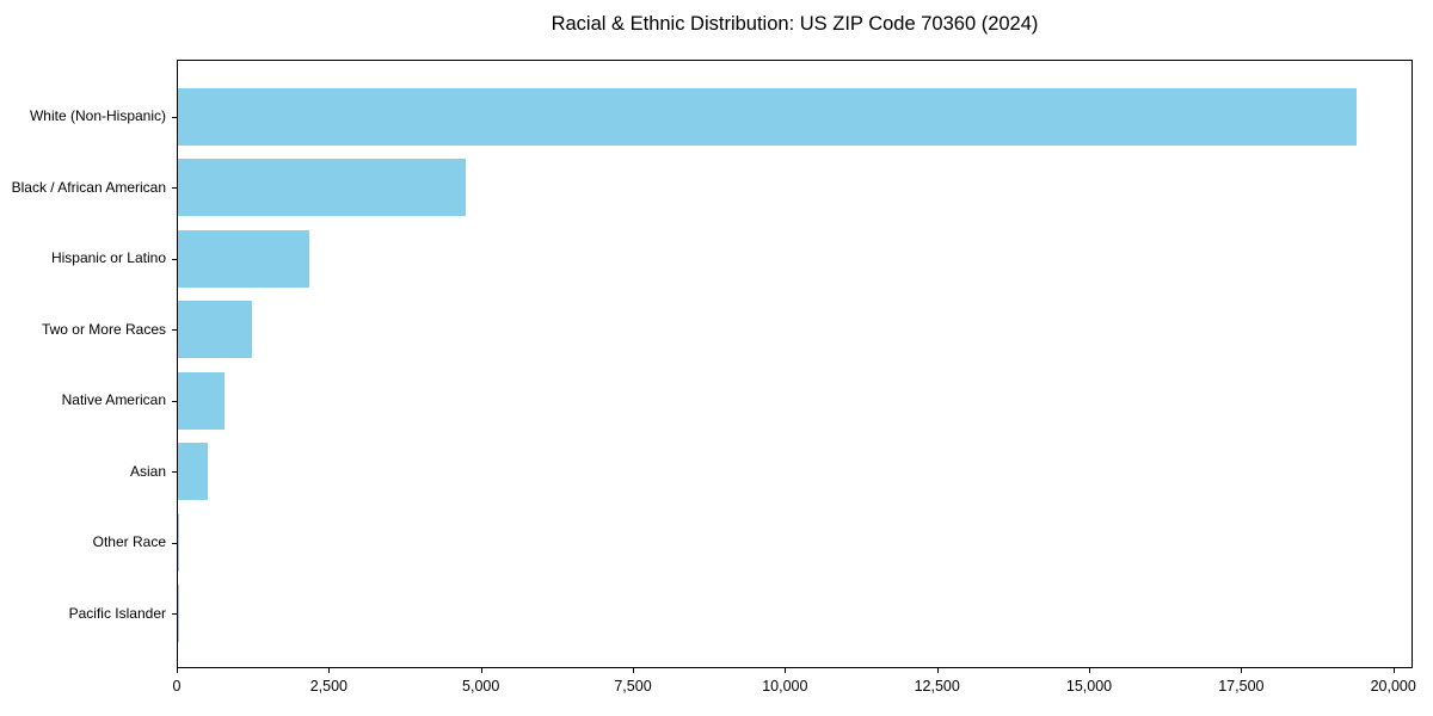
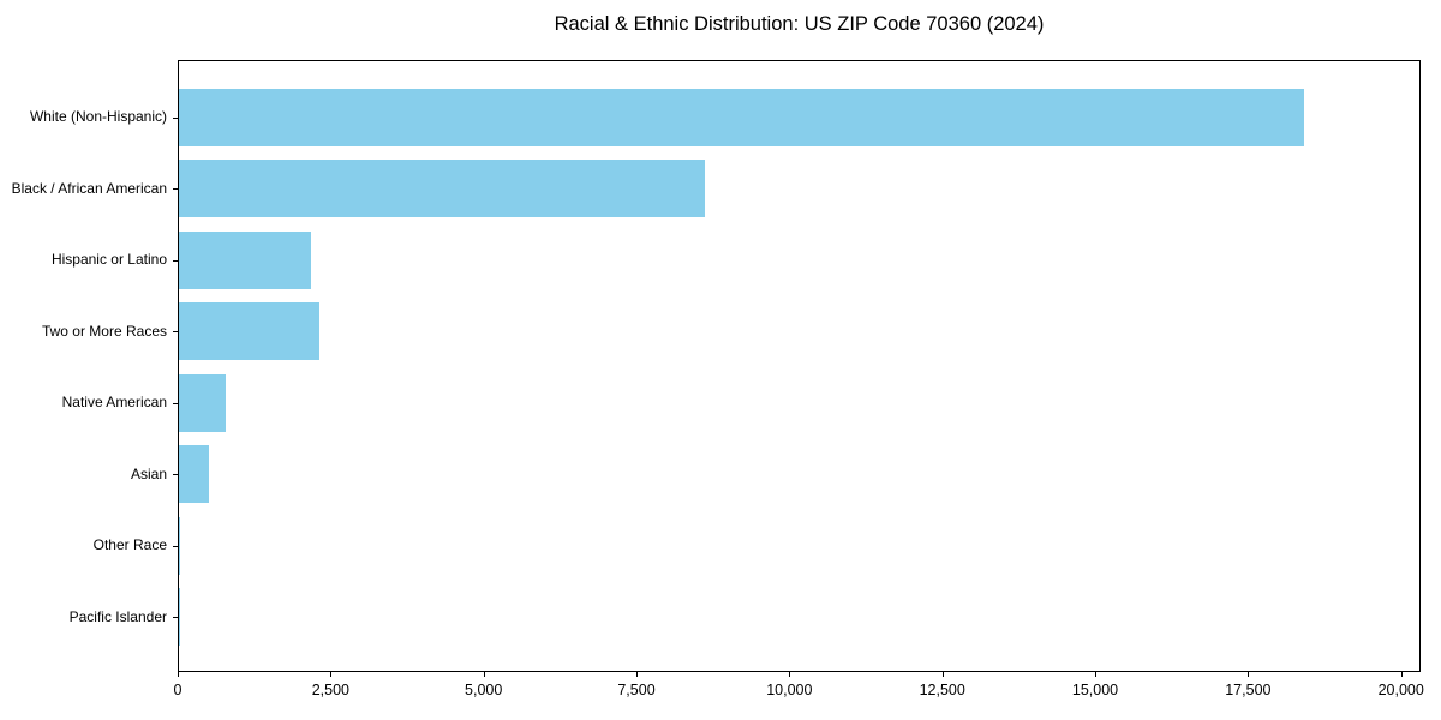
White (Non-Hispanic): 19400 -> 18400
Black / African American: 4700 -> 8600
Two or More Races: 1200 -> 2300
